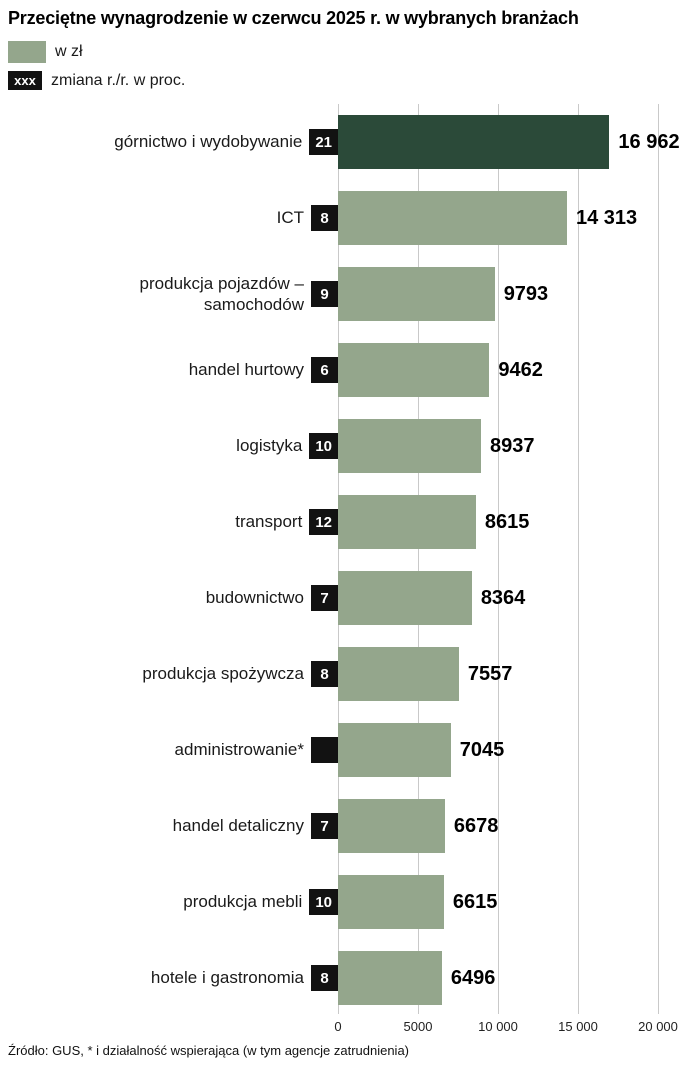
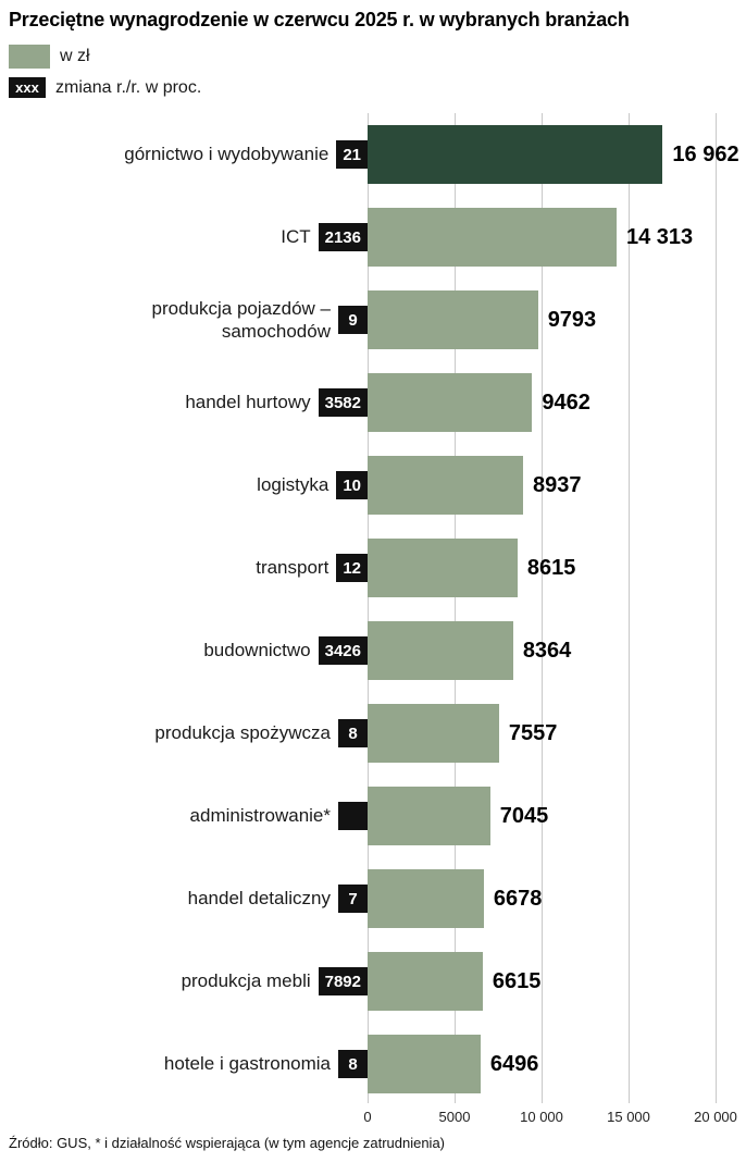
zmiana r./r. w proc./ICT: 8 -> 2136
zmiana r./r. w proc./handel hurtowy: 6 -> 3582
zmiana r./r. w proc./budownictwo: 7 -> 3426
zmiana r./r. w proc./produkcja mebli: 10 -> 7892
